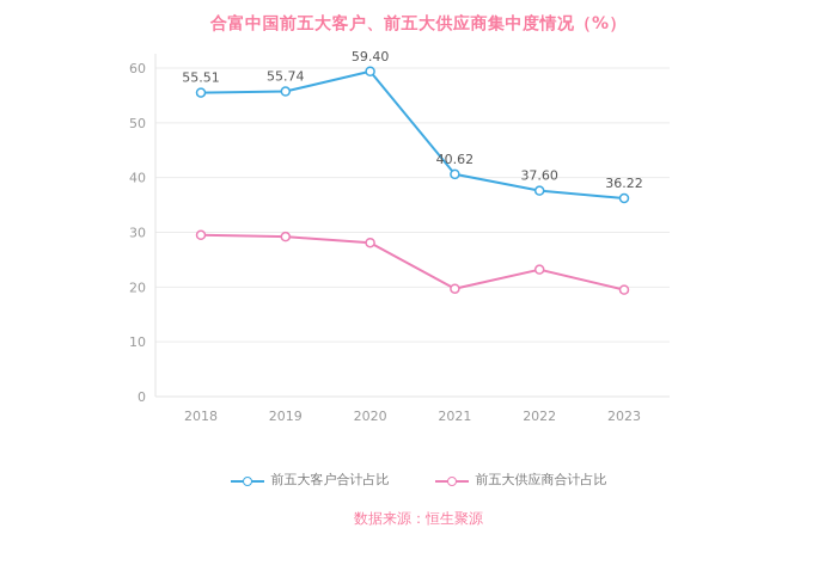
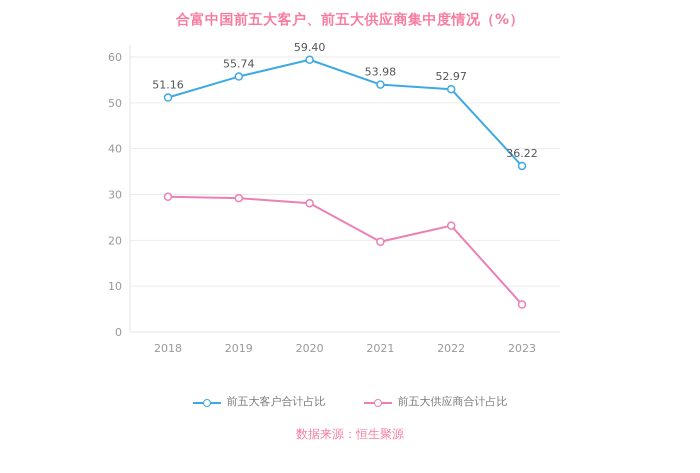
前五大客户合计占比/2018: 55.51 -> 51.16
前五大客户合计占比/2021: 40.62 -> 53.98
前五大客户合计占比/2022: 37.60 -> 52.97
前五大供应商合计占比/2023: 20 -> 6
